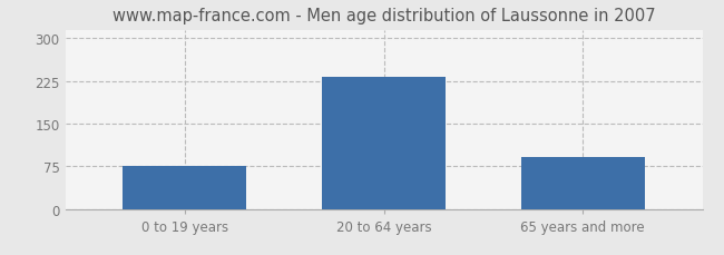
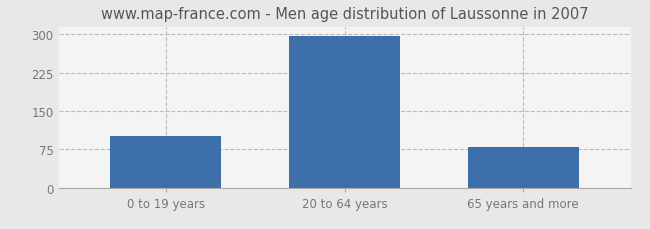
0 to 19 years: 76 -> 100
20 to 64 years: 232 -> 296
65 years and more: 92 -> 80
